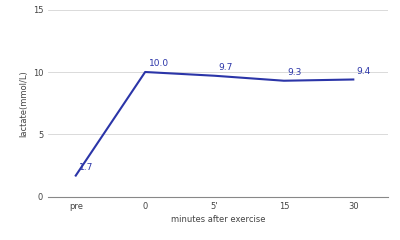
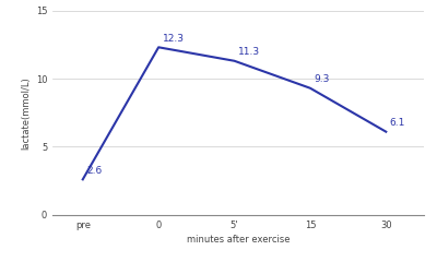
pre: 1.7 -> 2.6
0: 10.0 -> 12.3
5': 9.7 -> 11.3
30: 9.4 -> 6.1
